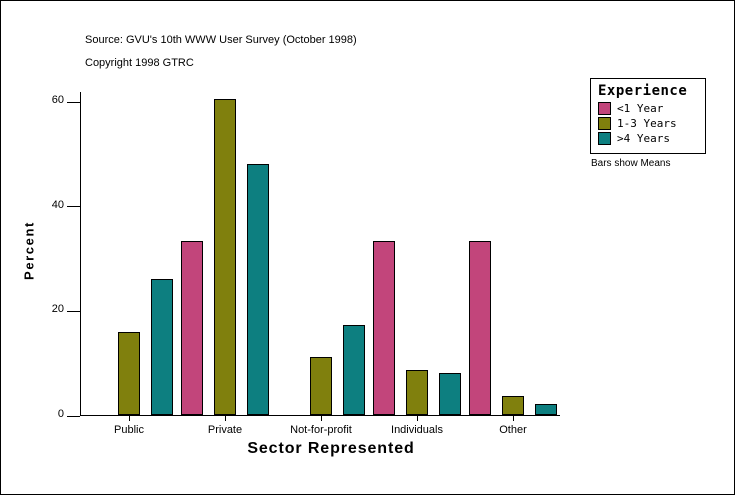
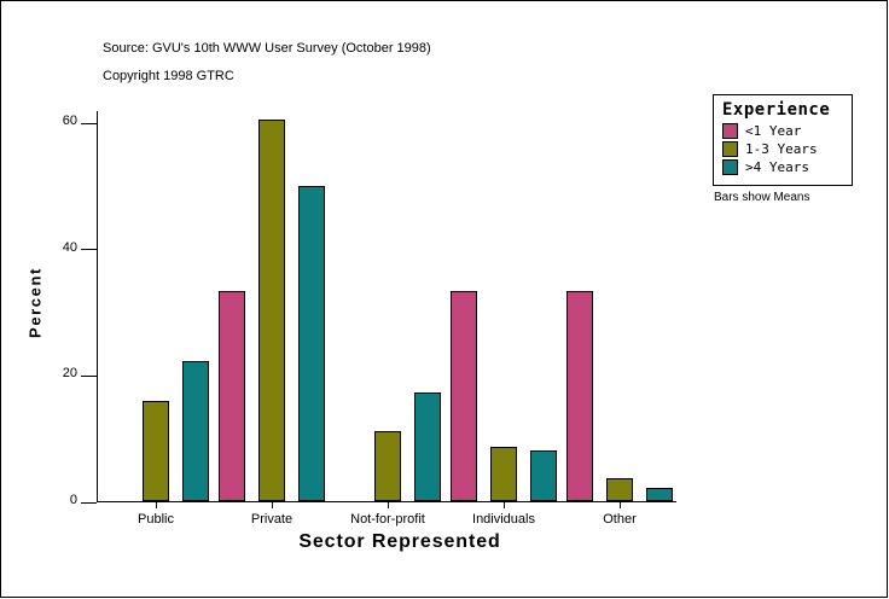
>4 Years/Public: 26 -> 22
>4 Years/Private: 48 -> 50
